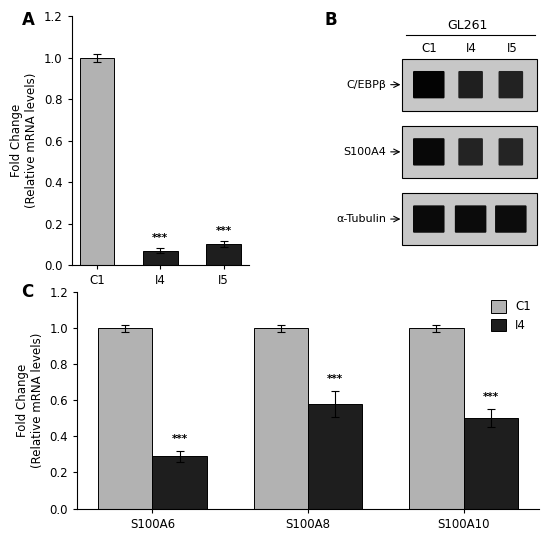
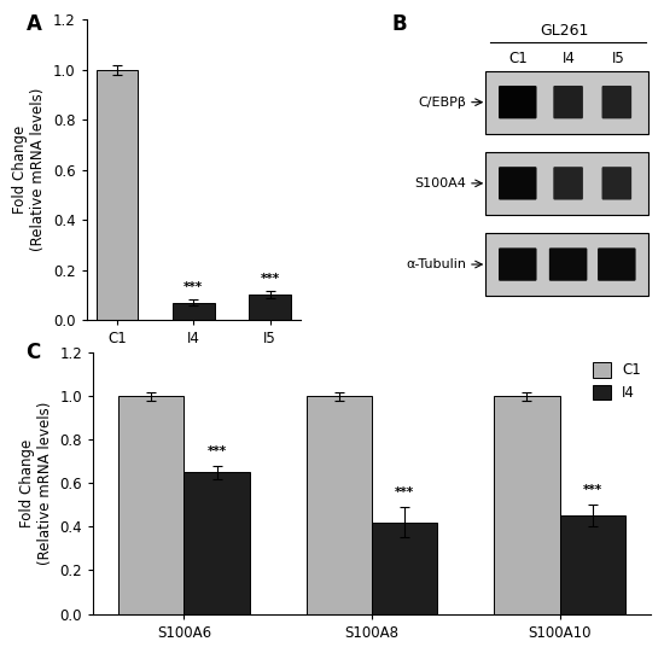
I4/S100A6: 0.29 -> 0.65
I4/S100A8: 0.58 -> 0.42
I4/S100A10: 0.50 -> 0.45
